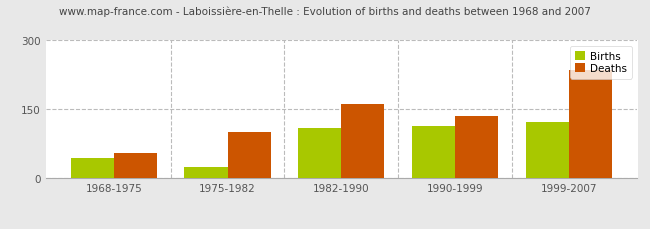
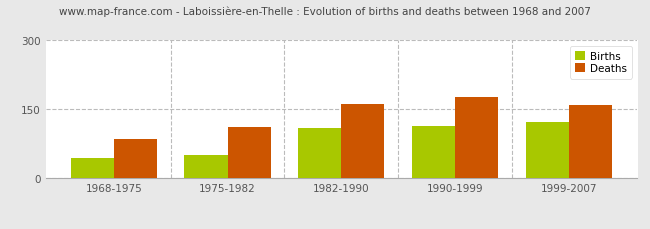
Deaths/1968-1975: 55 -> 85
Births/1975-1982: 25 -> 50
Deaths/1975-1982: 100 -> 112
Deaths/1990-1999: 135 -> 178
Deaths/1999-2007: 235 -> 160
